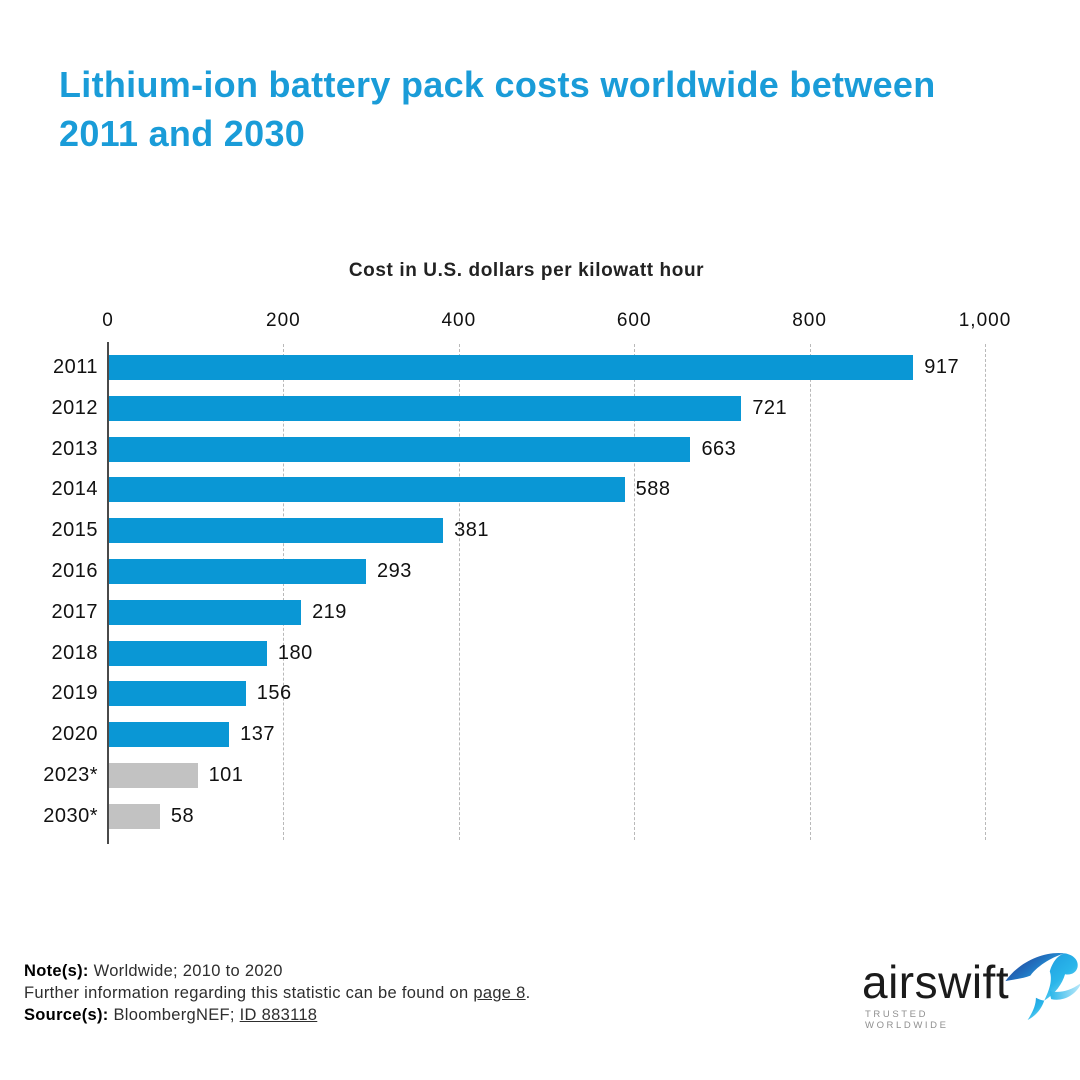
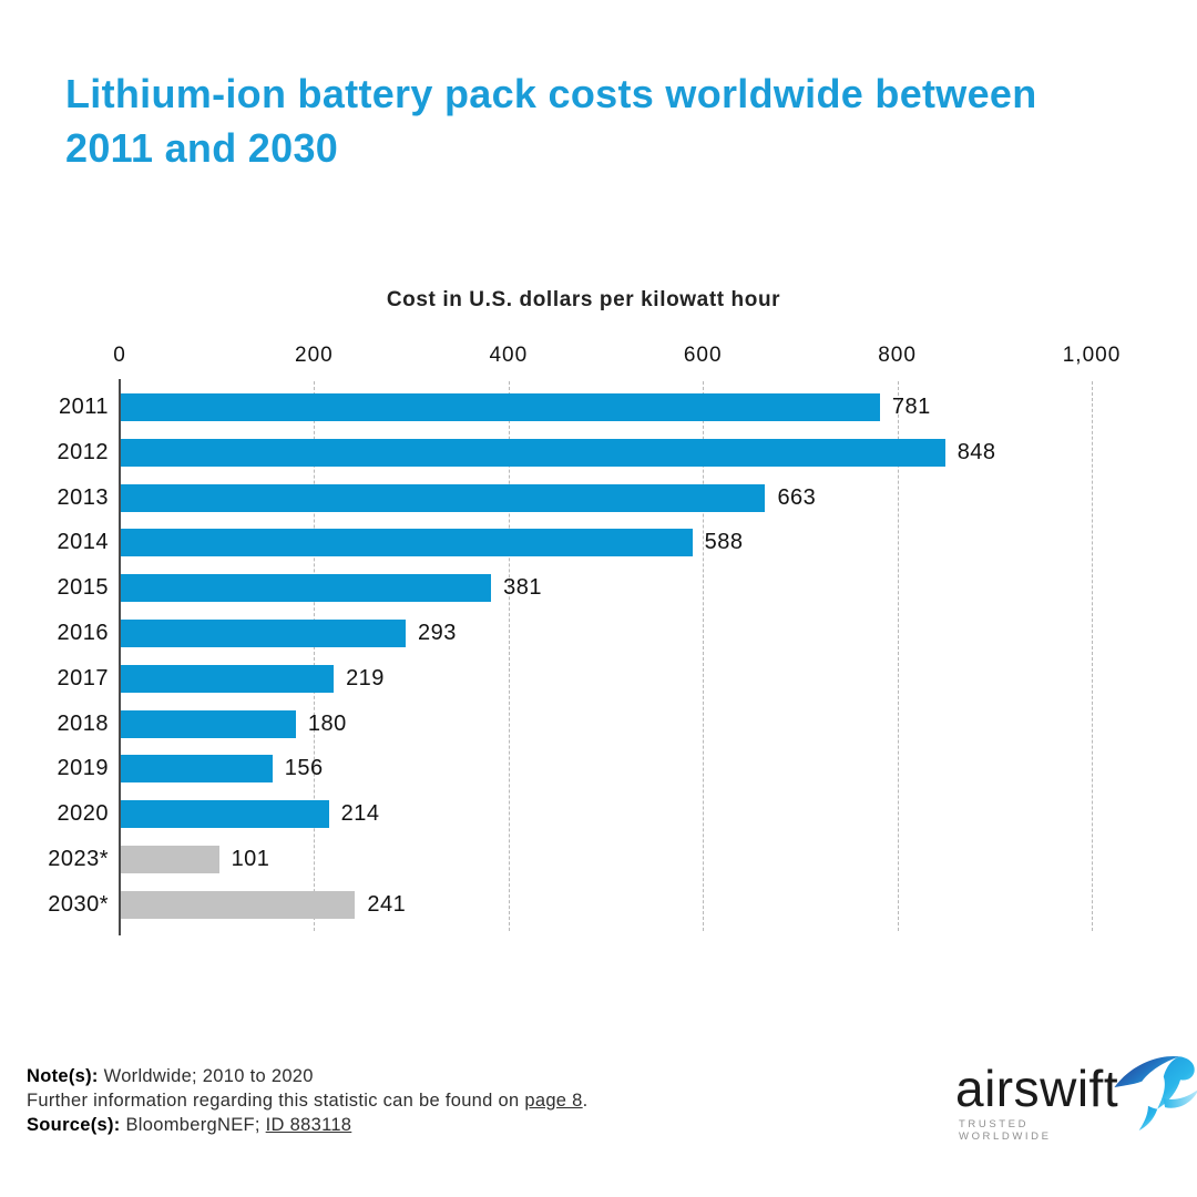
2011: 917 -> 781
2012: 721 -> 848
2020: 137 -> 214
2030*: 58 -> 241
